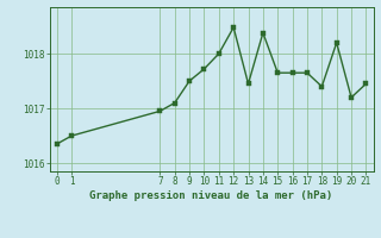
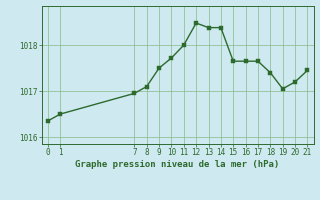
13: 1017.45 -> 1018.38
19: 1018.20 -> 1017.05
